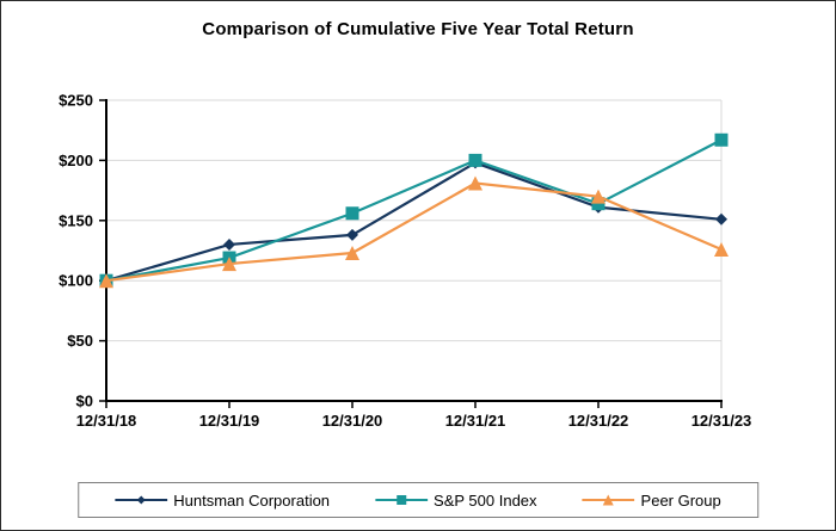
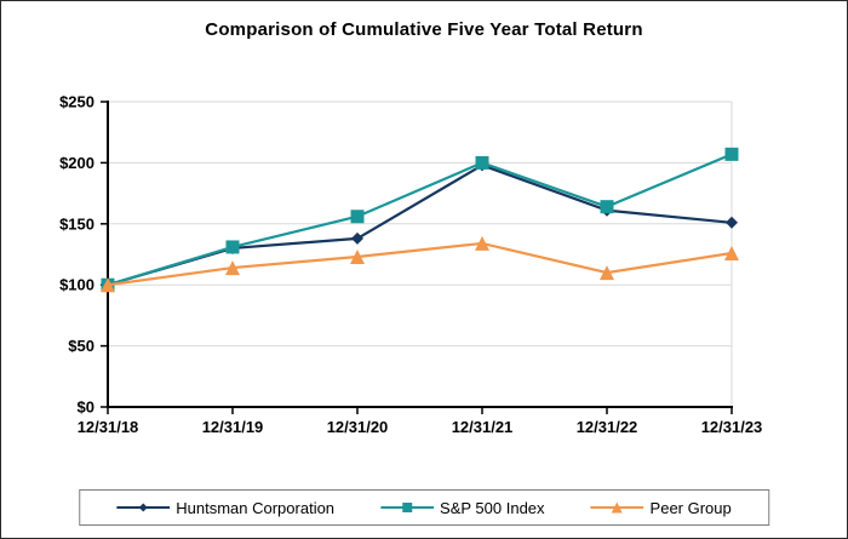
S&P 500 Index/12/31/19: $119 -> $131
Peer Group/12/31/21: $181 -> $134
Peer Group/12/31/22: $170 -> $110
S&P 500 Index/12/31/23: $217 -> $207
